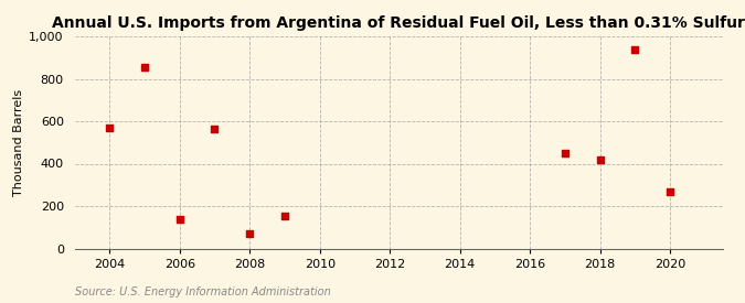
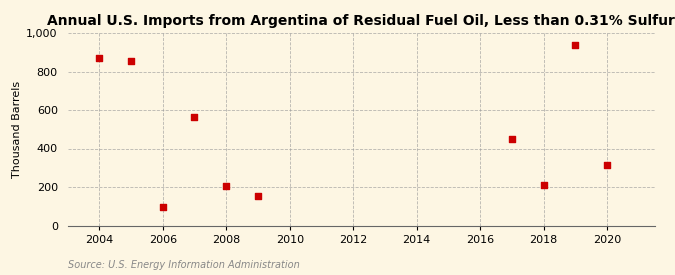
2004: 570 -> 870
2006: 140 -> 100
2008: 70 -> 200
2018: 420 -> 210
2020: 270 -> 320
